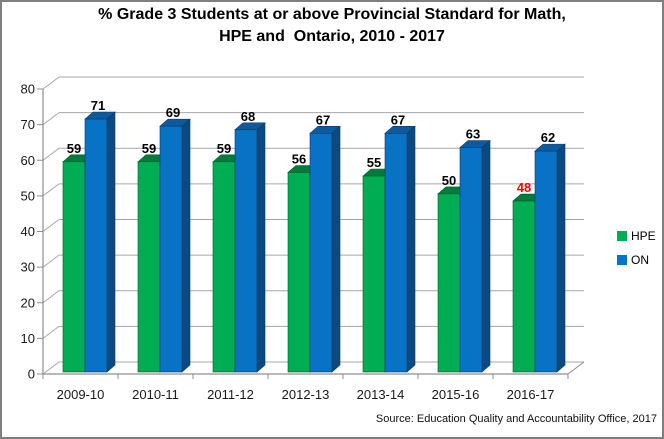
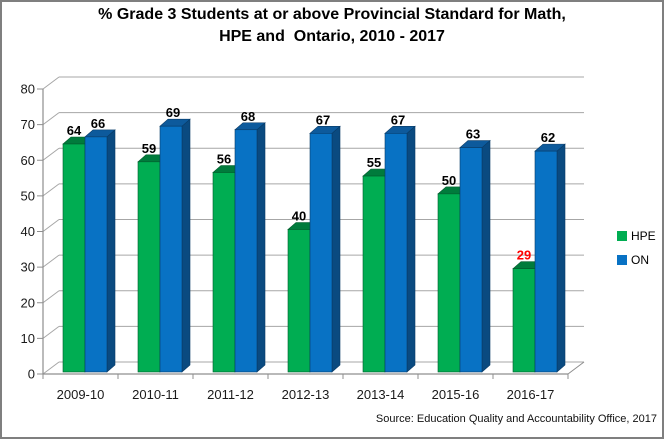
HPE/2009-10: 59 -> 64
ON/2009-10: 71 -> 66
HPE/2011-12: 59 -> 56
HPE/2012-13: 56 -> 40
HPE/2016-17: 48 -> 29
